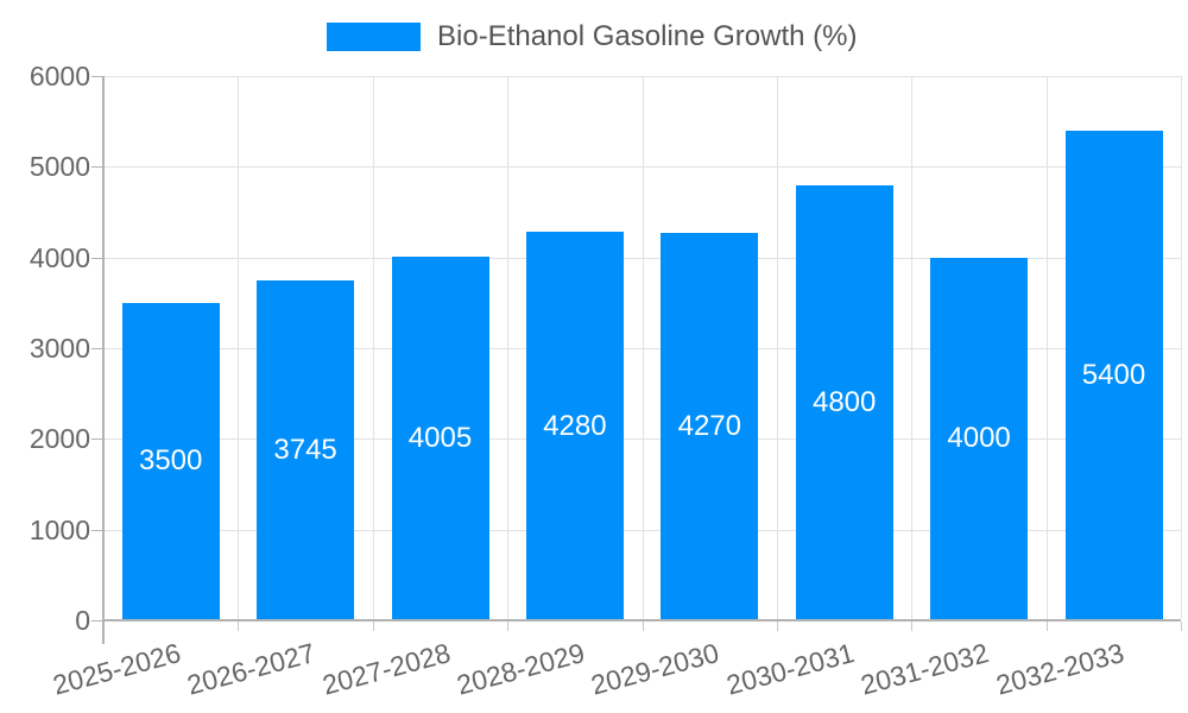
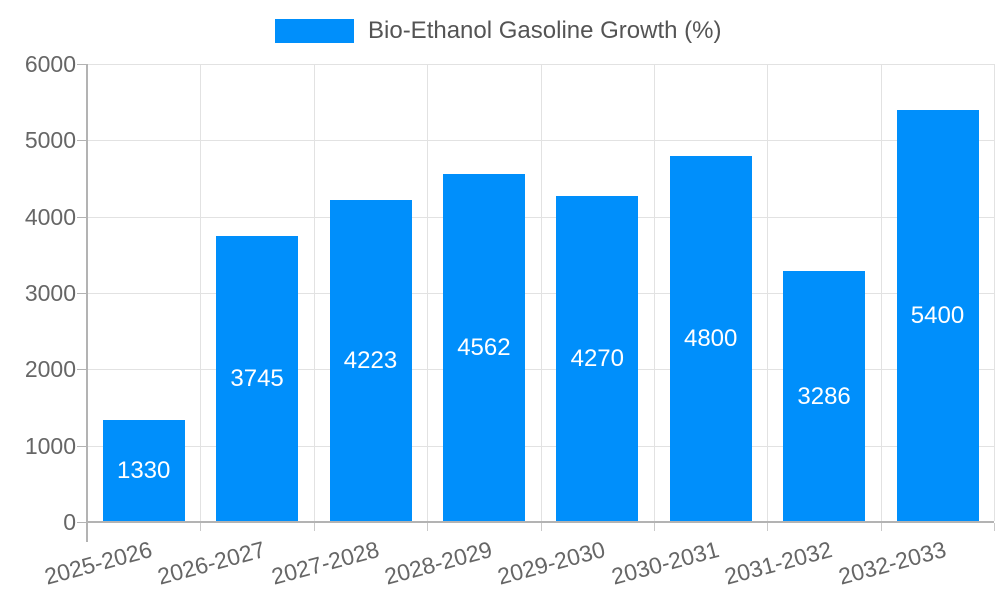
2025-2026: 3500 -> 1330
2027-2028: 4005 -> 4223
2028-2029: 4280 -> 4562
2031-2032: 4000 -> 3286
